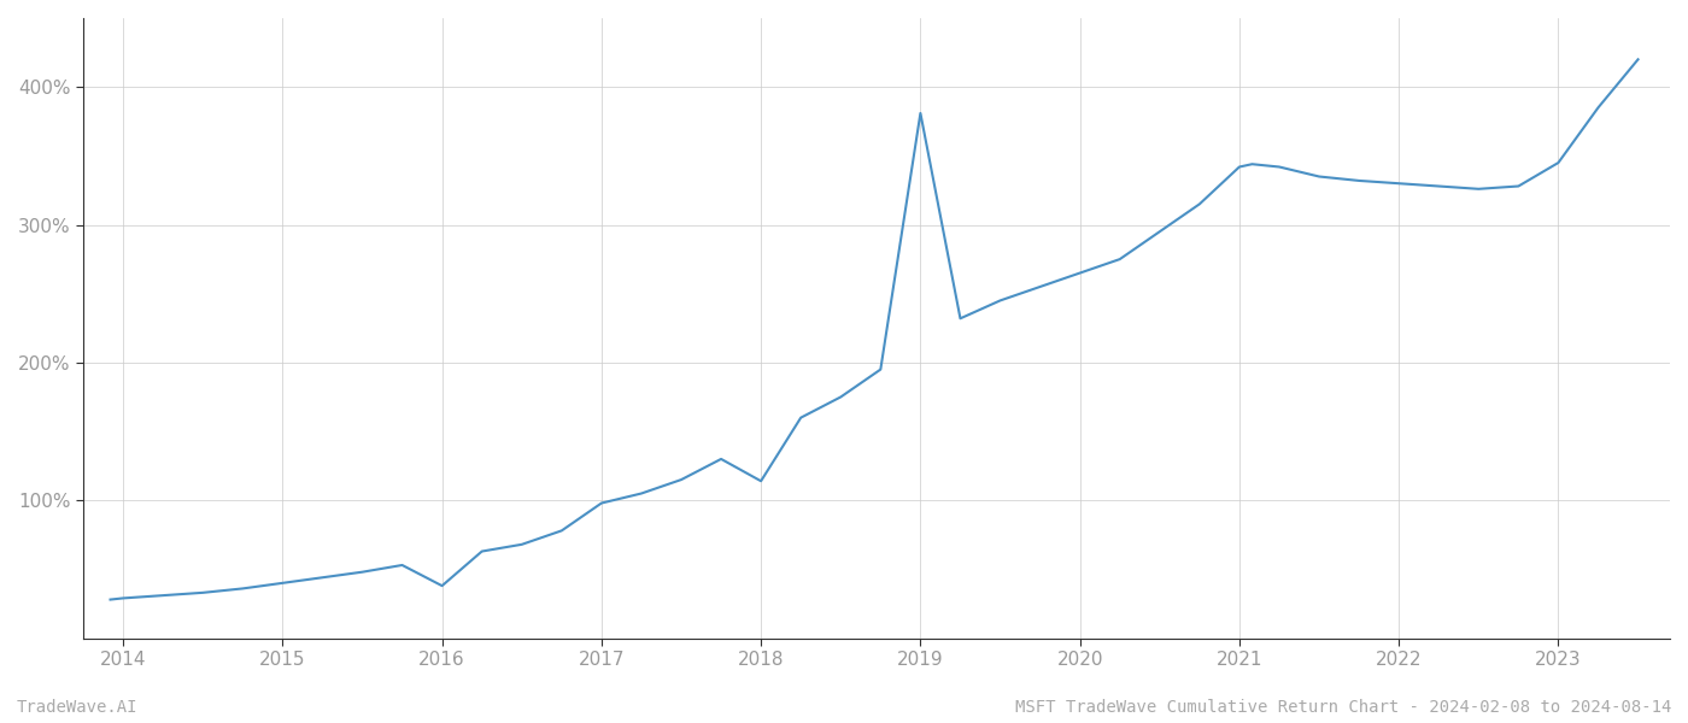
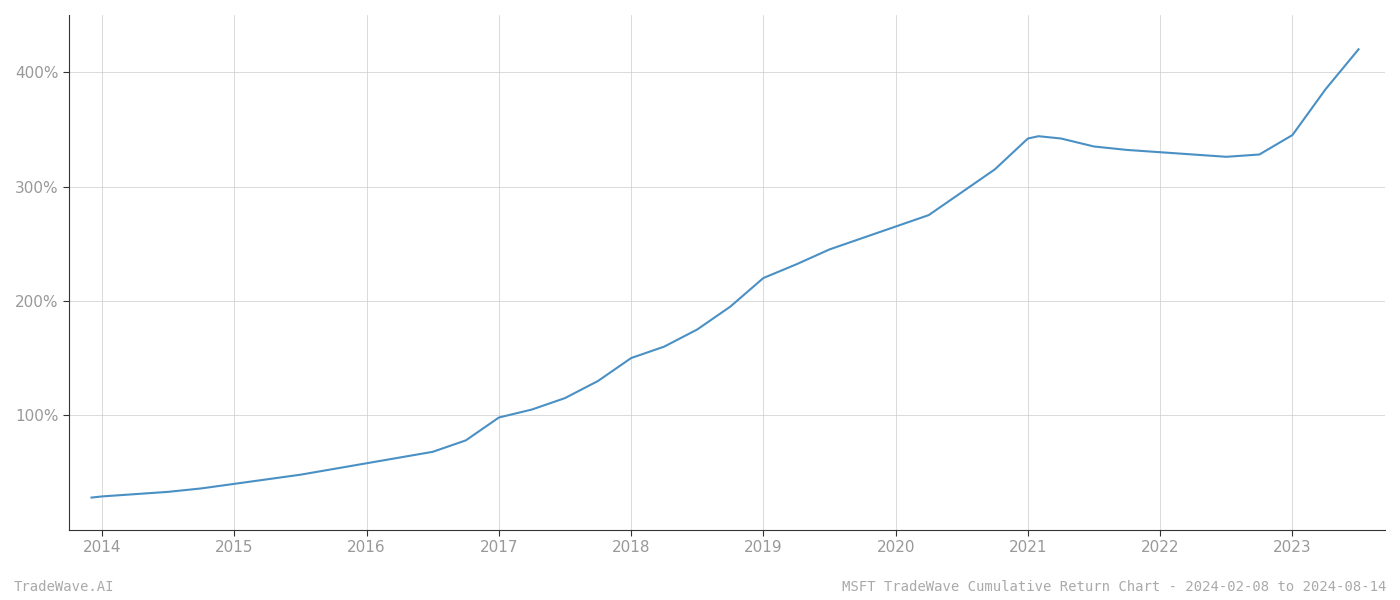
2016: 38% -> 58%
2018: 114% -> 150%
2019: 381% -> 220%
